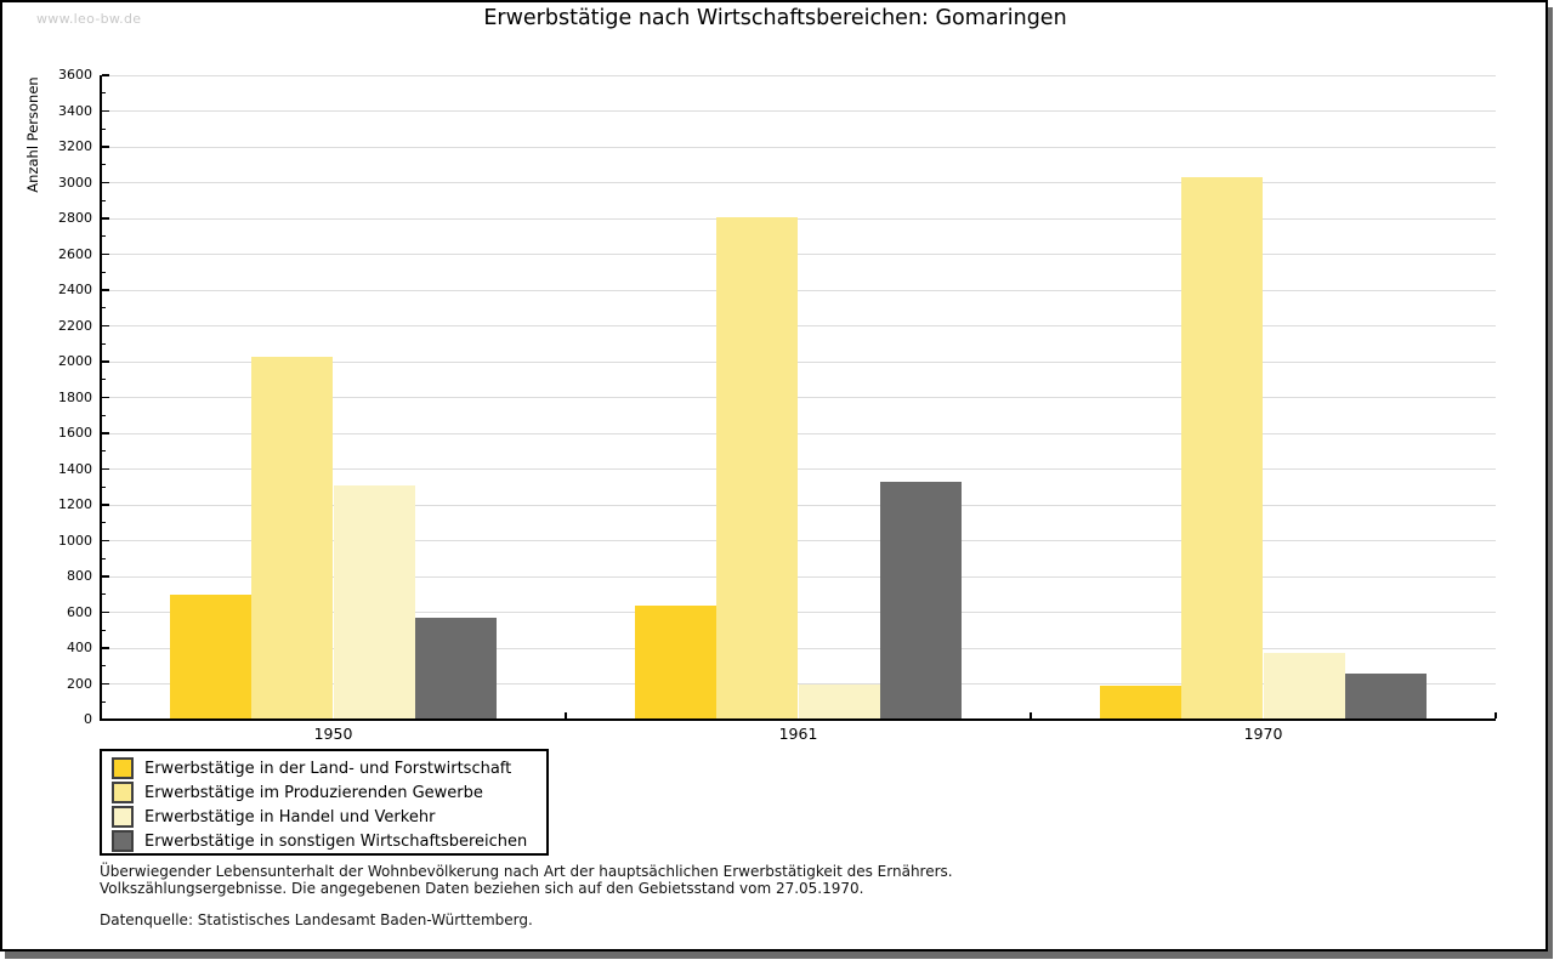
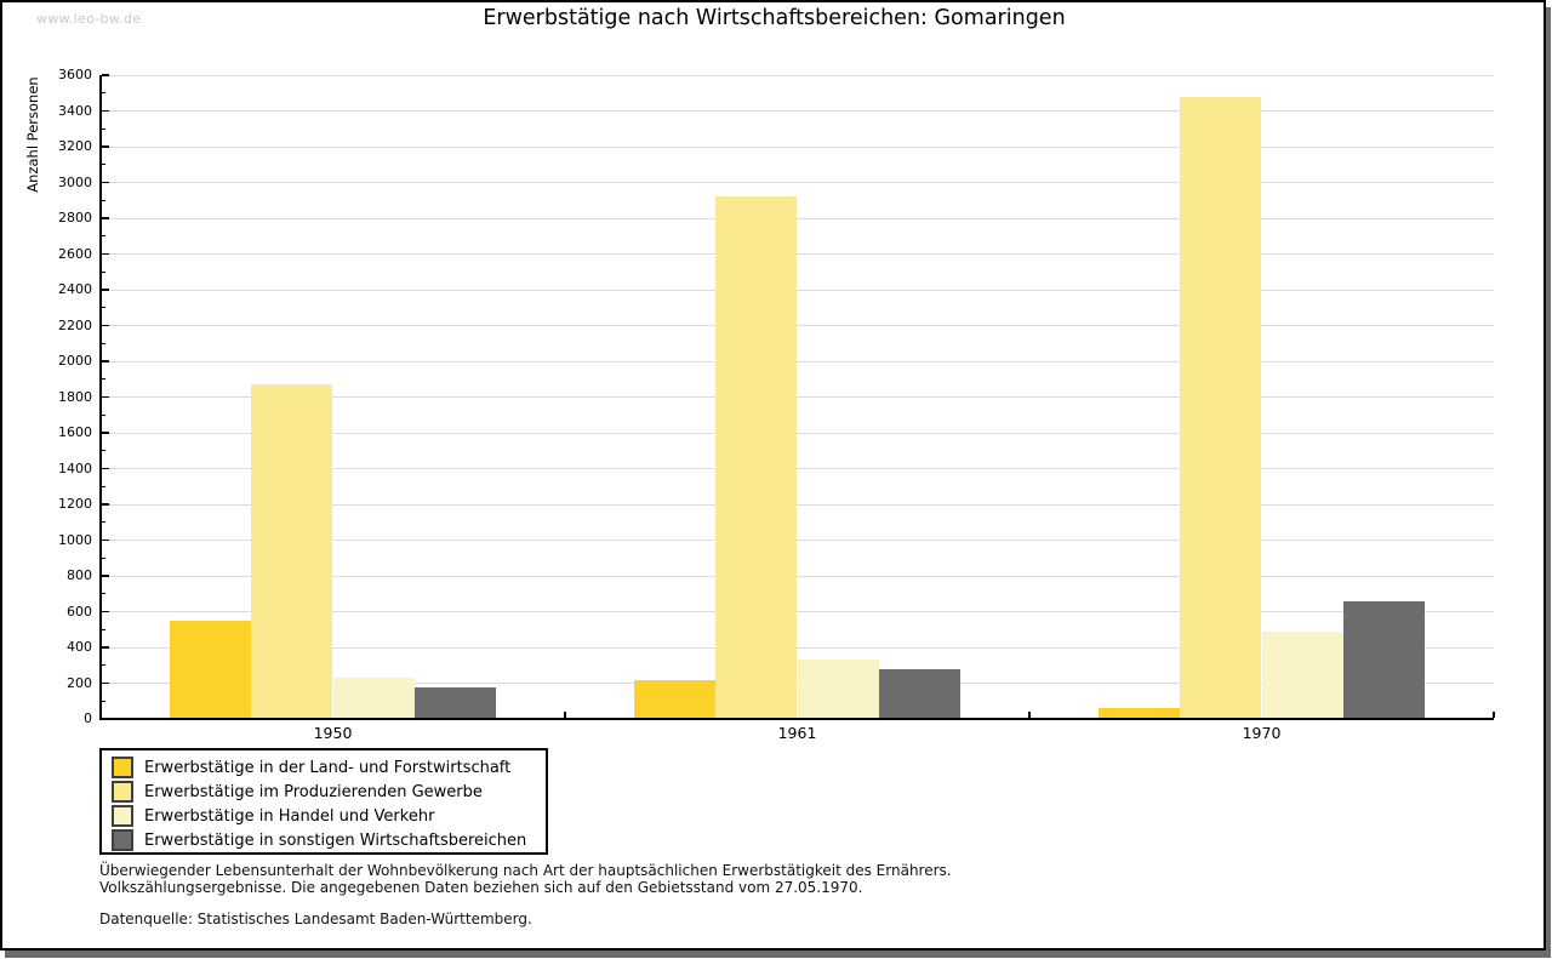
Erwerbstätige in der Land- und Forstwirtschaft/1950: 700 -> 550
Erwerbstätige im Produzierenden Gewerbe/1950: 2030 -> 1870
Erwerbstätige in Handel und Verkehr/1950: 1310 -> 230
Erwerbstätige in sonstigen Wirtschaftsbereichen/1950: 570 -> 180
Erwerbstätige in der Land- und Forstwirtschaft/1961: 640 -> 220
Erwerbstätige im Produzierenden Gewerbe/1961: 2810 -> 2920
Erwerbstätige in Handel und Verkehr/1961: 200 -> 340
Erwerbstätige in sonstigen Wirtschaftsbereichen/1961: 1330 -> 280
Erwerbstätige in der Land- und Forstwirtschaft/1970: 190 -> 60
Erwerbstätige im Produzierenden Gewerbe/1970: 3030 -> 3480
Erwerbstätige in Handel und Verkehr/1970: 370 -> 490
Erwerbstätige in sonstigen Wirtschaftsbereichen/1970: 260 -> 660
